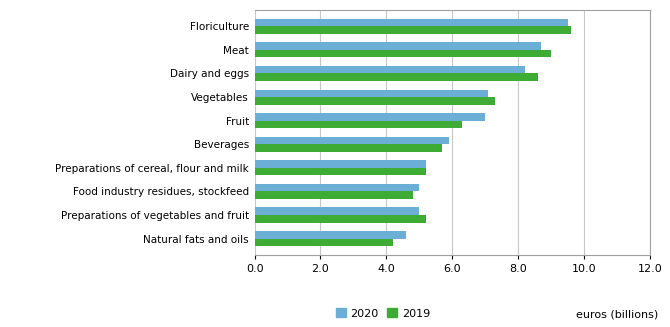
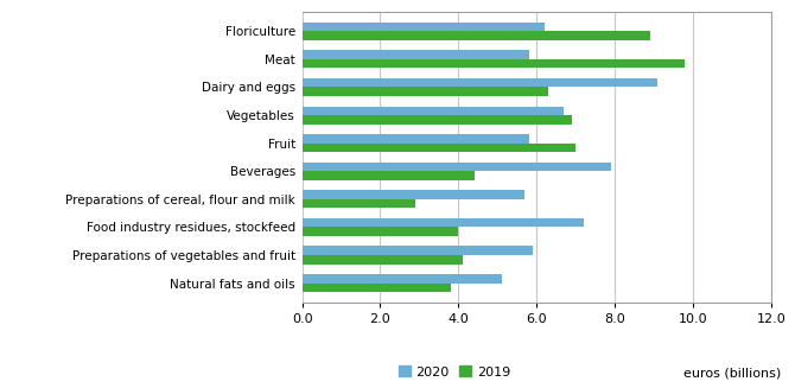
2020/Floriculture: 9.5 -> 6.2
2019/Floriculture: 9.6 -> 8.9
2020/Meat: 8.7 -> 5.8
2019/Meat: 9.0 -> 9.8
2020/Dairy and eggs: 8.2 -> 9.1
2019/Dairy and eggs: 8.6 -> 6.3
2020/Vegetables: 7.1 -> 6.7
2019/Vegetables: 7.3 -> 6.9
2020/Fruit: 7.0 -> 5.8
2019/Fruit: 6.3 -> 7.0
2020/Beverages: 5.9 -> 7.9
2019/Beverages: 5.7 -> 4.4
2020/Preparations of cereal, flour and milk: 5.2 -> 5.7
2019/Preparations of cereal, flour and milk: 5.2 -> 2.9
2020/Food industry residues, stockfeed: 5.0 -> 7.2
2019/Food industry residues, stockfeed: 4.8 -> 4.0
2020/Preparations of vegetables and fruit: 5.0 -> 5.9
2019/Preparations of vegetables and fruit: 5.2 -> 4.1
2020/Natural fats and oils: 4.6 -> 5.1
2019/Natural fats and oils: 4.2 -> 3.8
